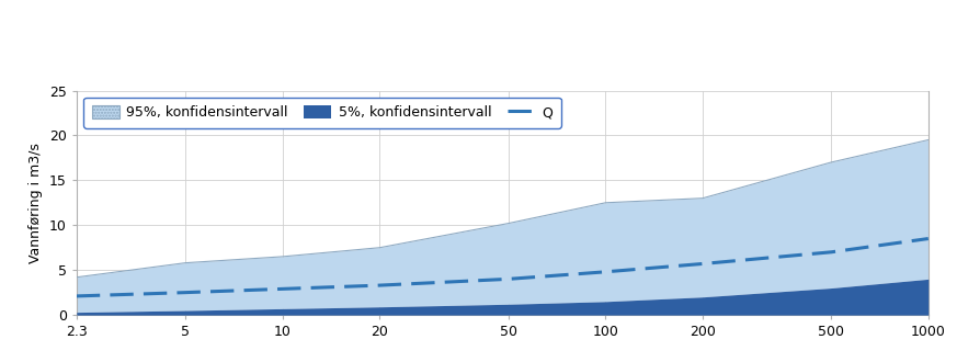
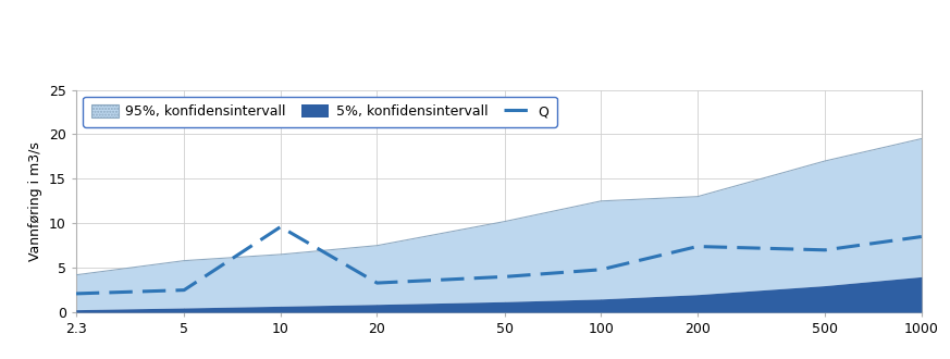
Q/10: 2.9 -> 9.6
Q/200: 5.7 -> 7.4
